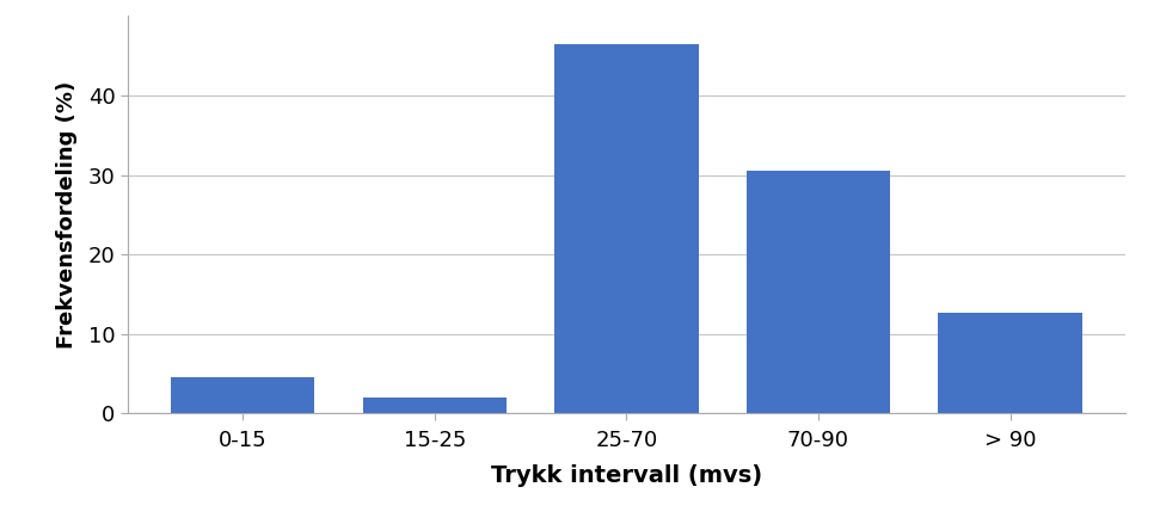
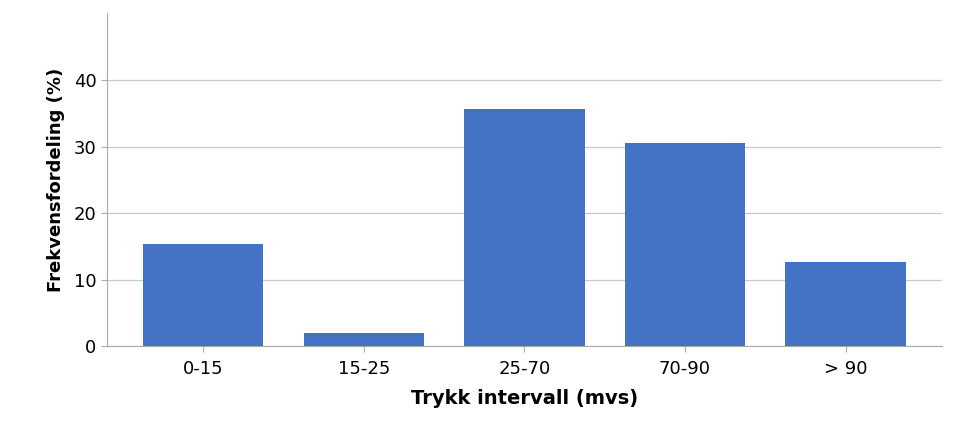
0-15: 4.5 -> 15.4
25-70: 46.5 -> 35.6
